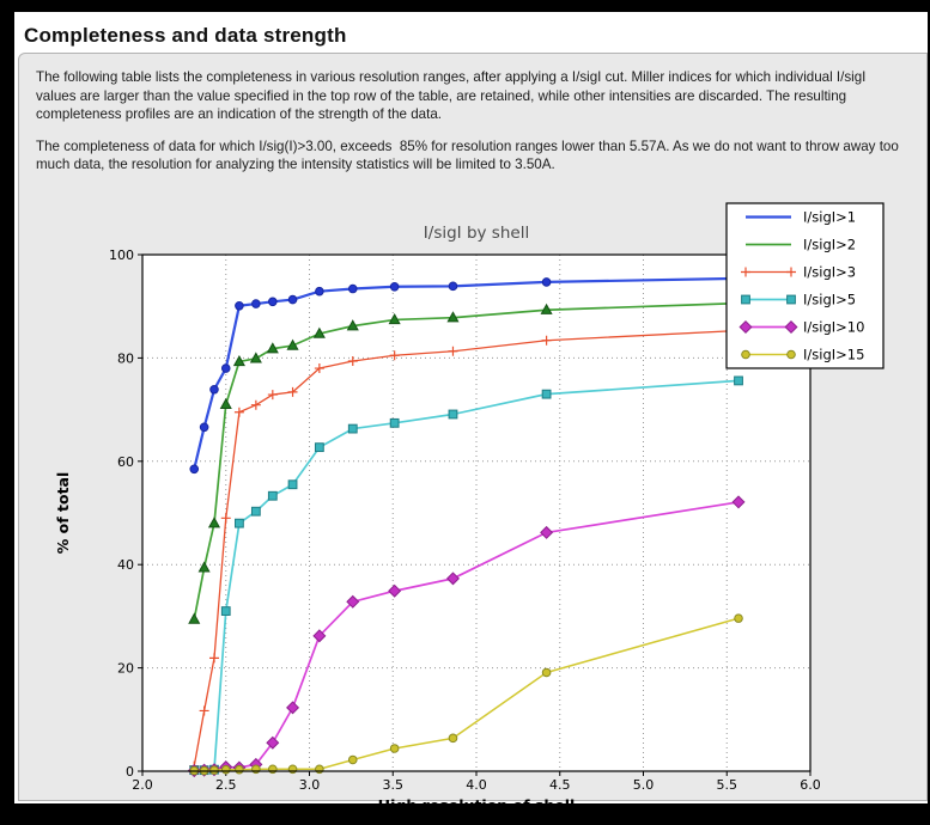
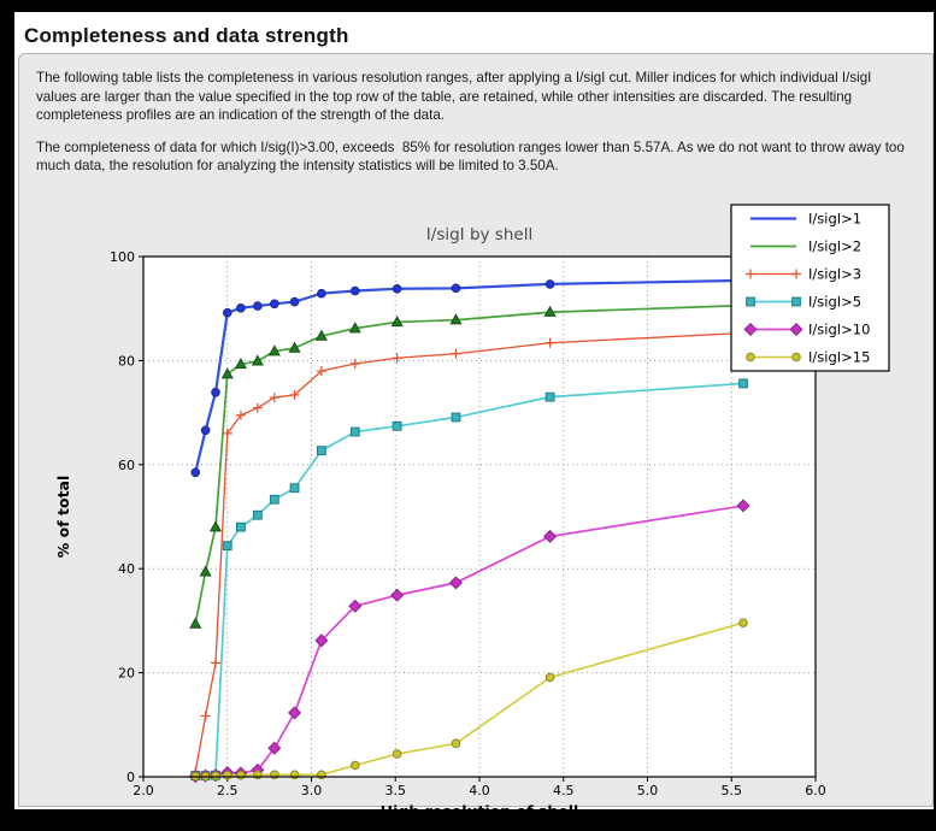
I/sigI>1/2.5: 78 -> 89
I/sigI>2/2.5: 71 -> 77
I/sigI>3/2.5: 49 -> 66
I/sigI>5/2.5: 31 -> 44
